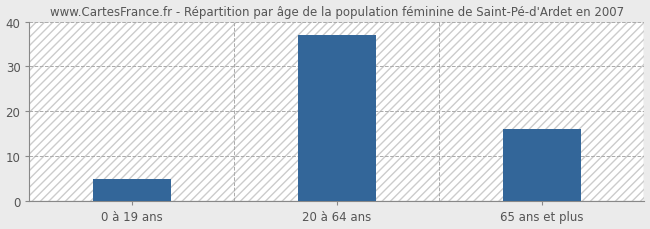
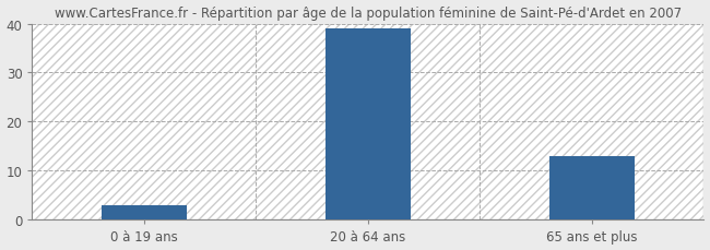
0 à 19 ans: 5 -> 3
20 à 64 ans: 37 -> 39
65 ans et plus: 16 -> 13
